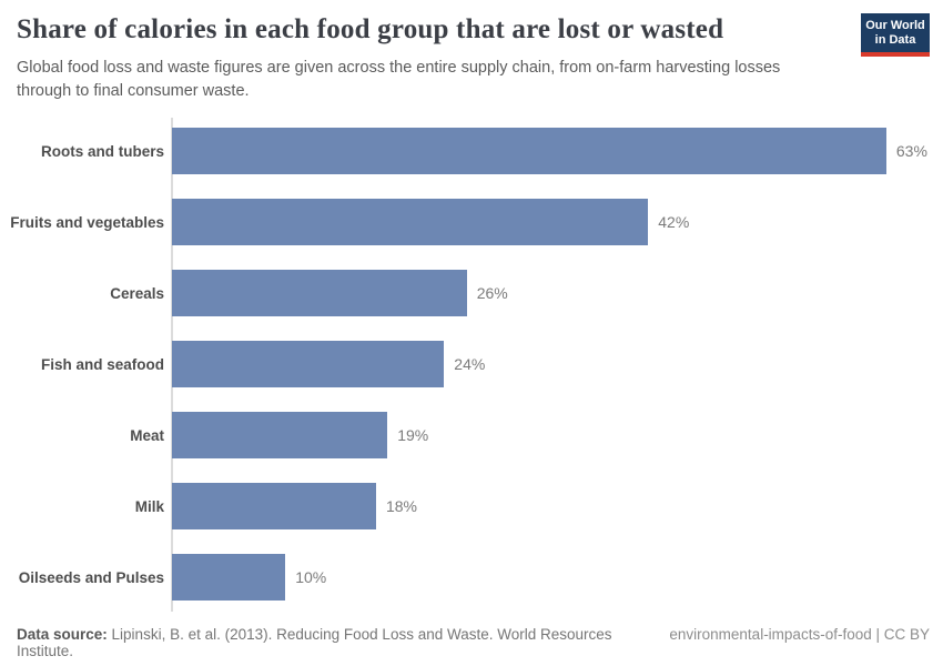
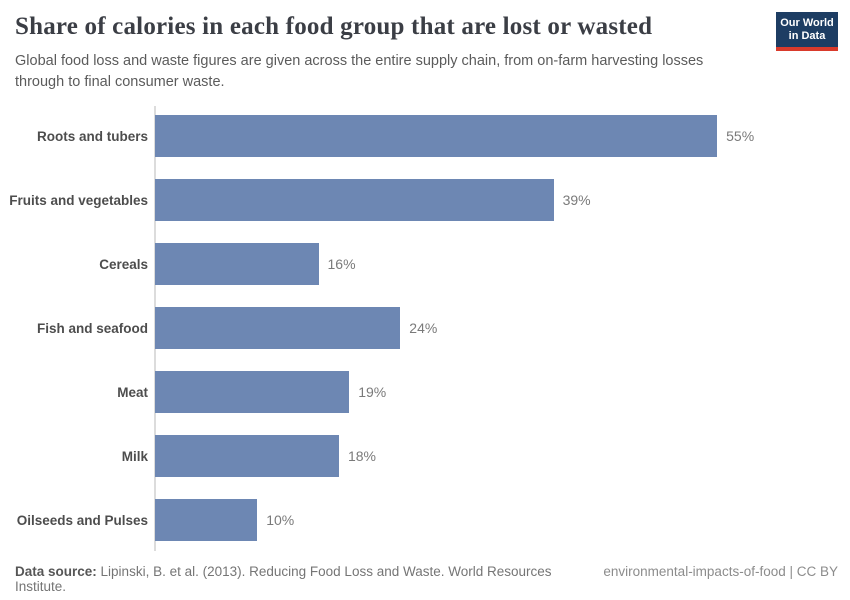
Roots and tubers: 63% -> 55%
Fruits and vegetables: 42% -> 39%
Cereals: 26% -> 16%
